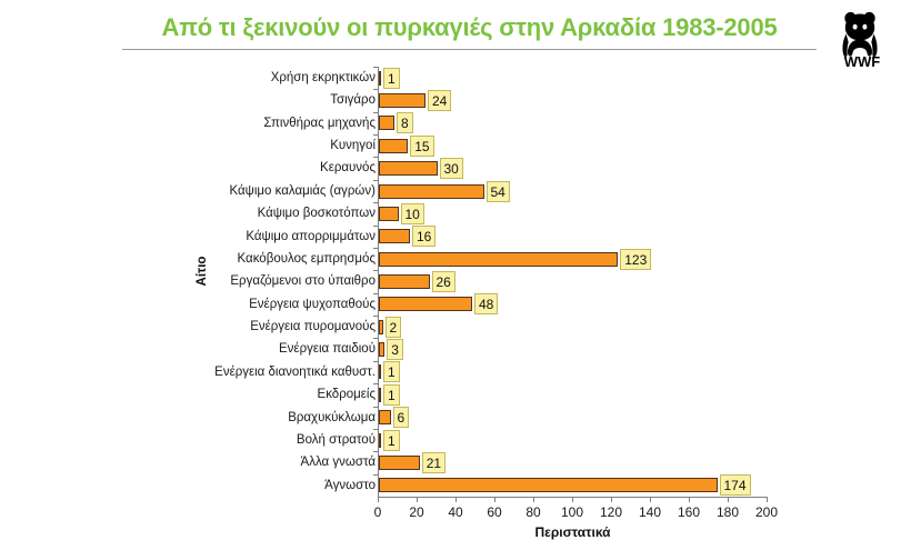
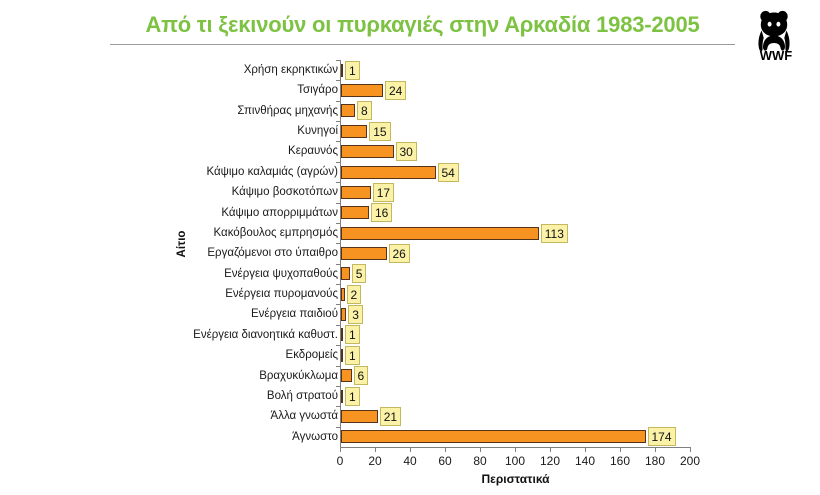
Κάψιμο βοσκοτόπων: 10 -> 17
Κακόβουλος εμπρησμός: 123 -> 113
Ενέργεια ψυχοπαθούς: 48 -> 5
